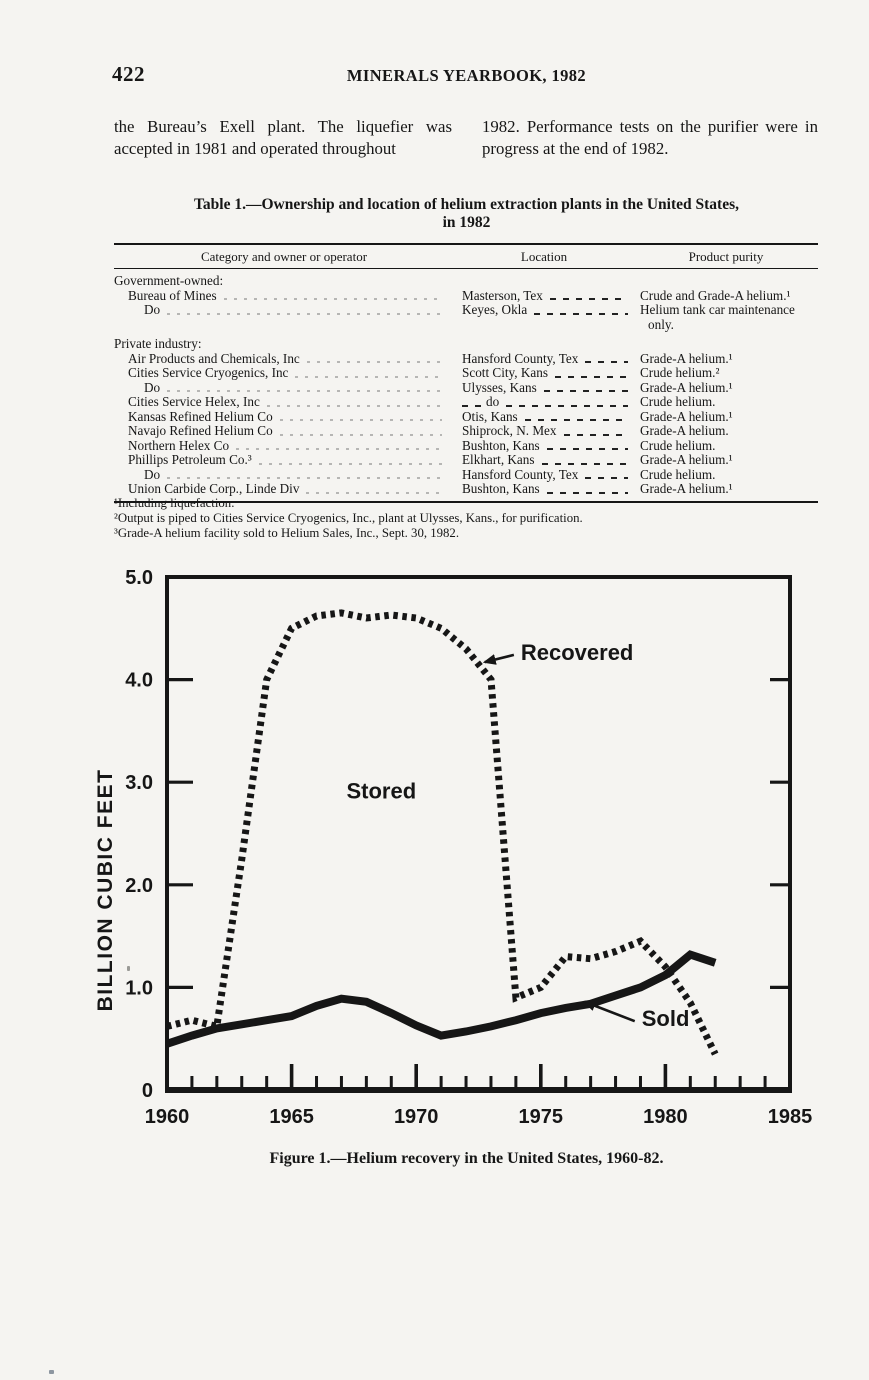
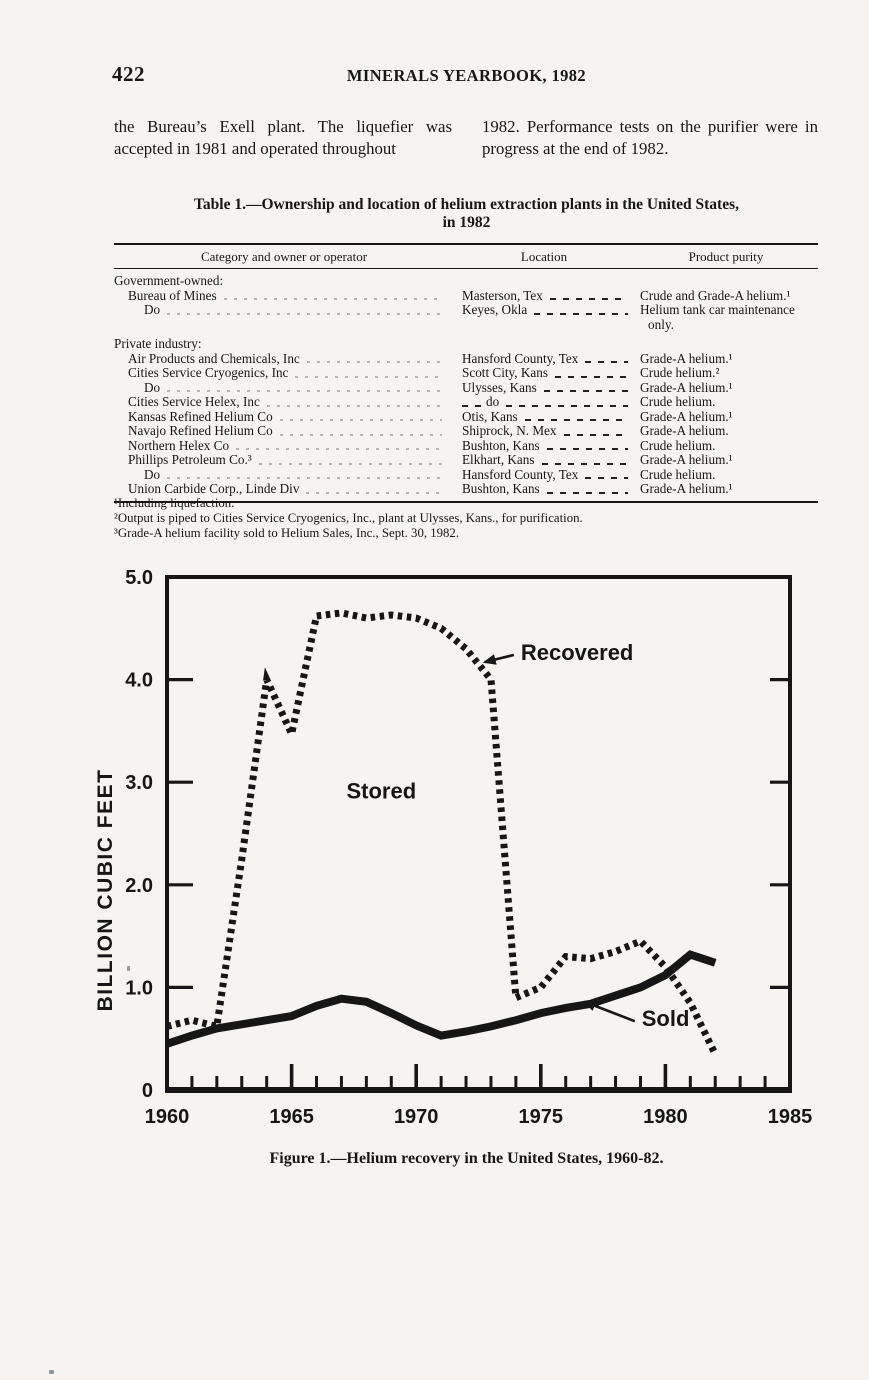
Recovered/1965: 4.50 -> 3.47
